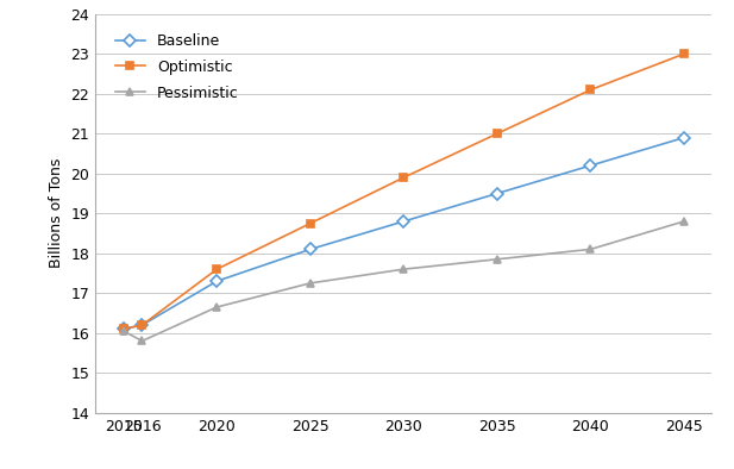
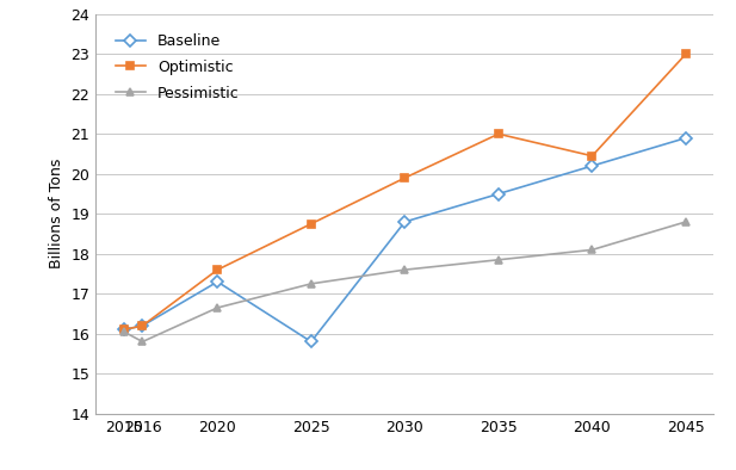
Baseline/2025: 18.1 -> 15.8
Optimistic/2040: 22.10 -> 20.45
